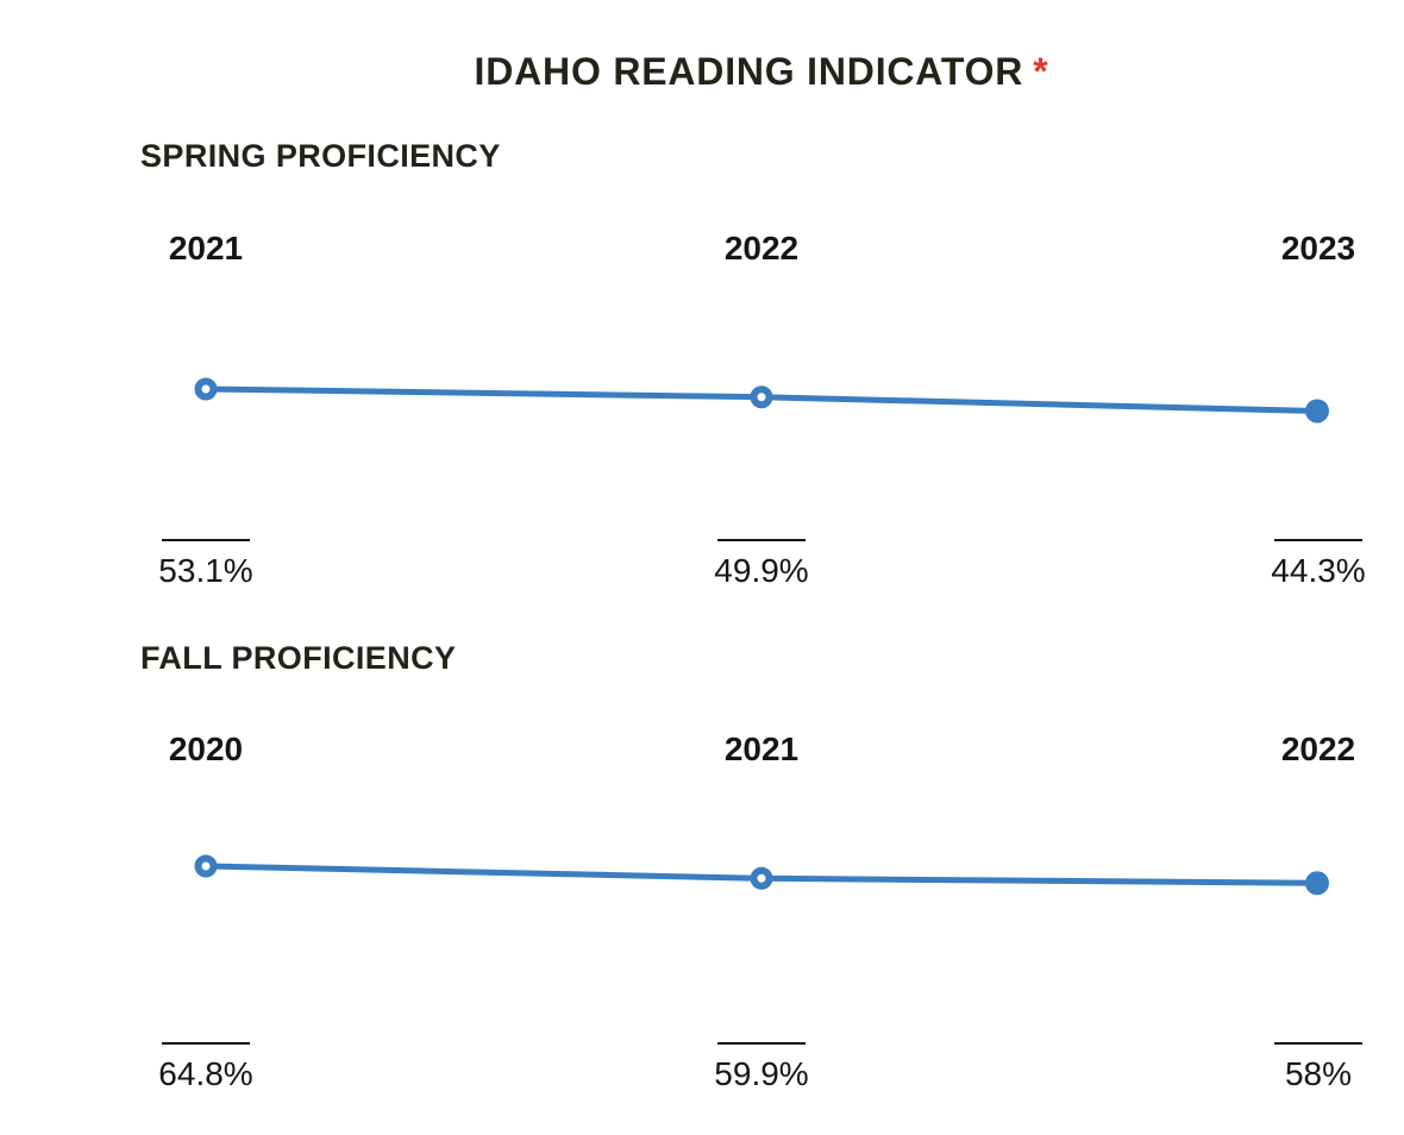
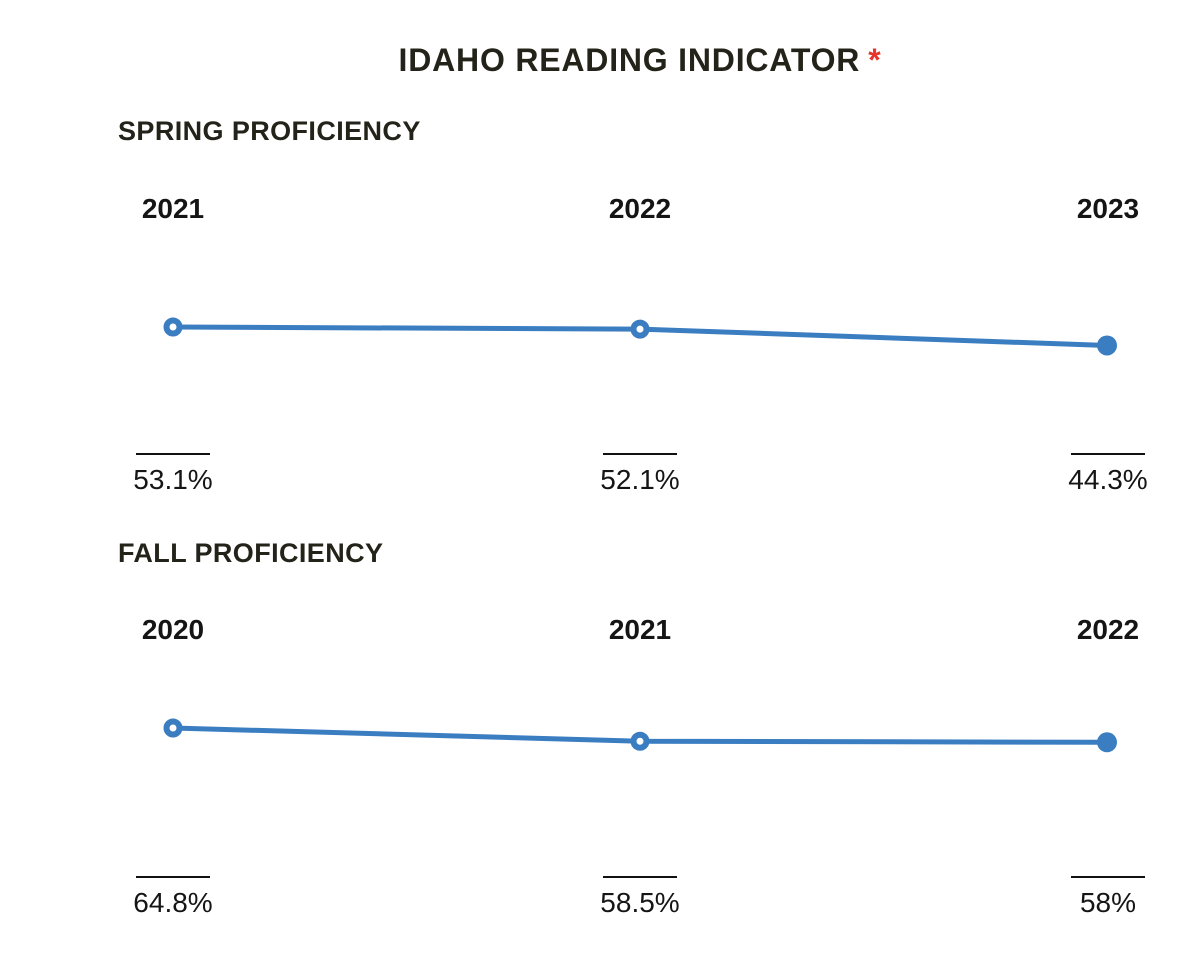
SPRING PROFICIENCY/2022: 49.9% -> 52.1%
FALL PROFICIENCY/2021: 59.9% -> 58.5%
